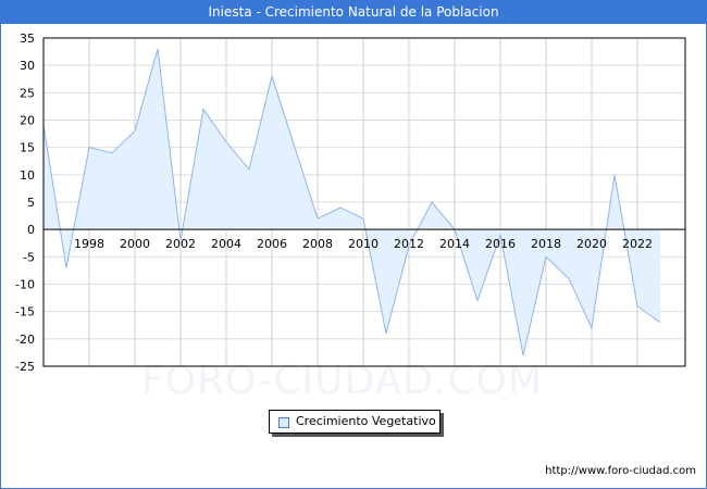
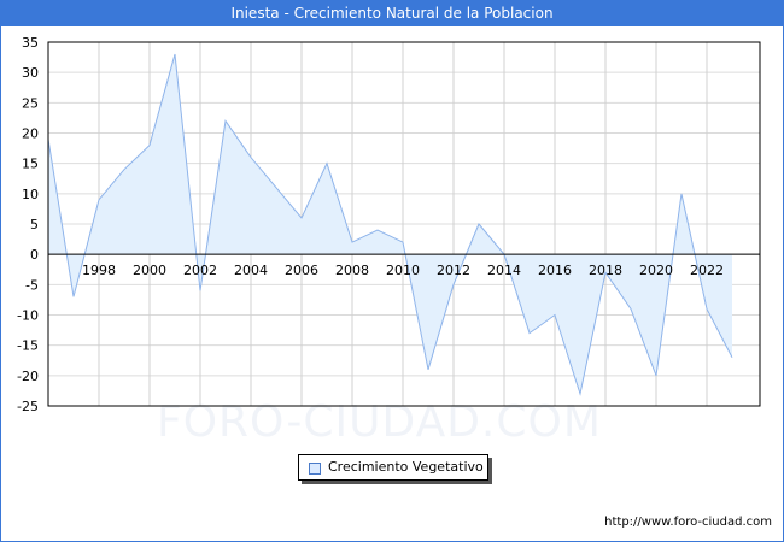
1998: 15 -> 9
2002: -2 -> -6
2006: 28 -> 6
2012: -3 -> -5
2016: -1 -> -10
2018: -5 -> -3
2020: -18 -> -20
2022: -14 -> -9
